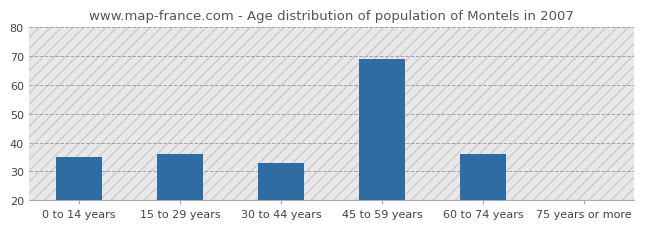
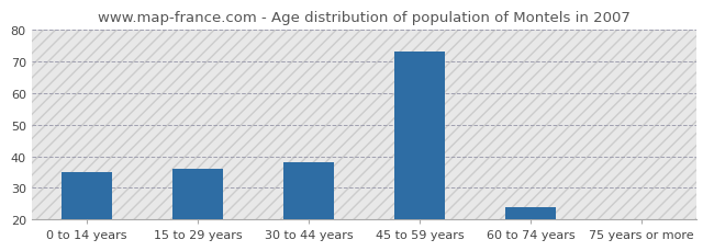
30 to 44 years: 33 -> 38
45 to 59 years: 69 -> 73
60 to 74 years: 36 -> 24
